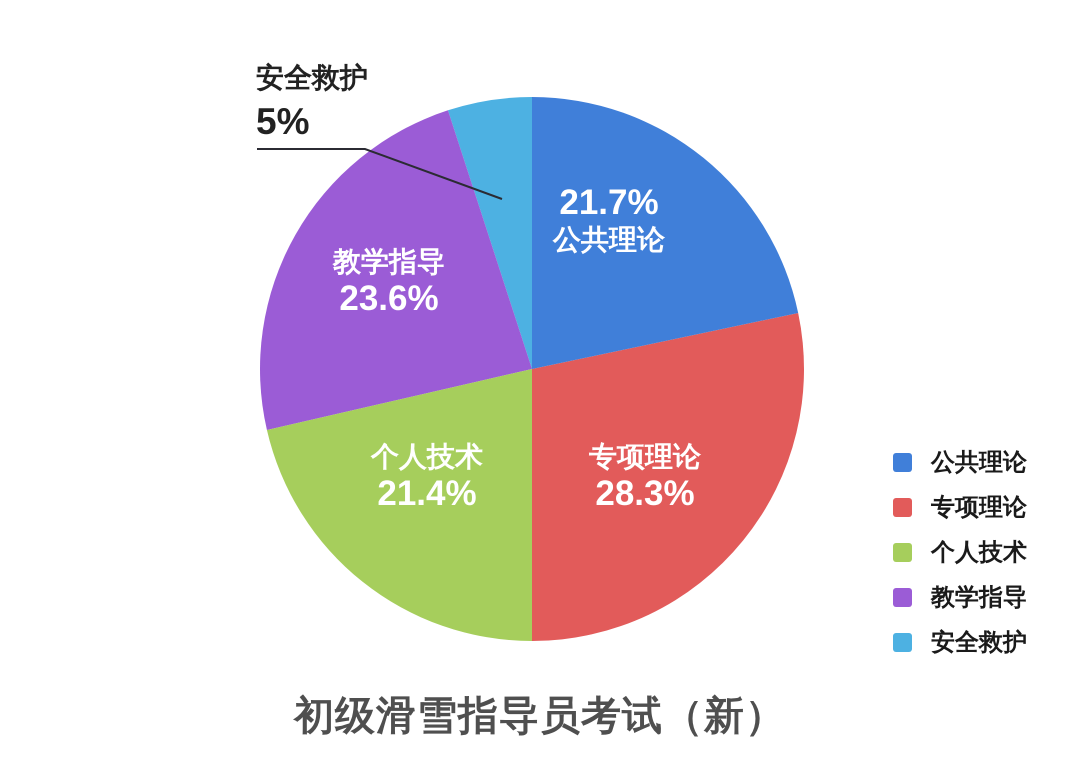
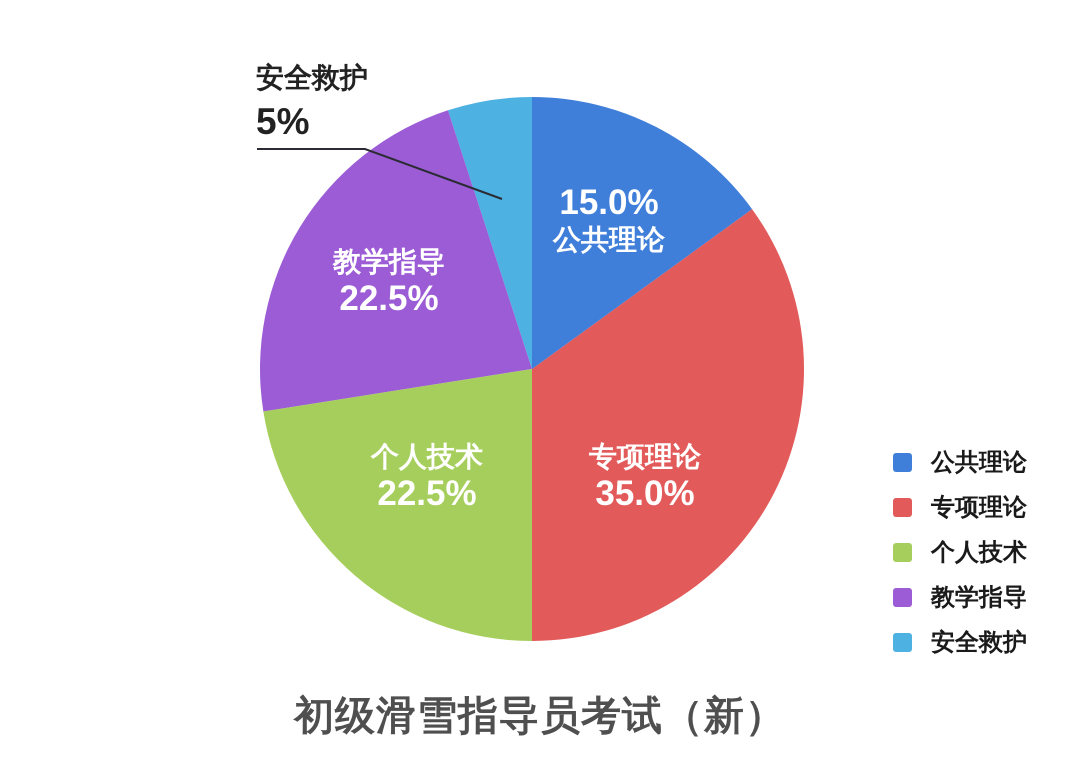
公共理论: 21.7% -> 15.0%
专项理论: 28.3% -> 35.0%
个人技术: 21.4% -> 22.5%
教学指导: 23.6% -> 22.5%
